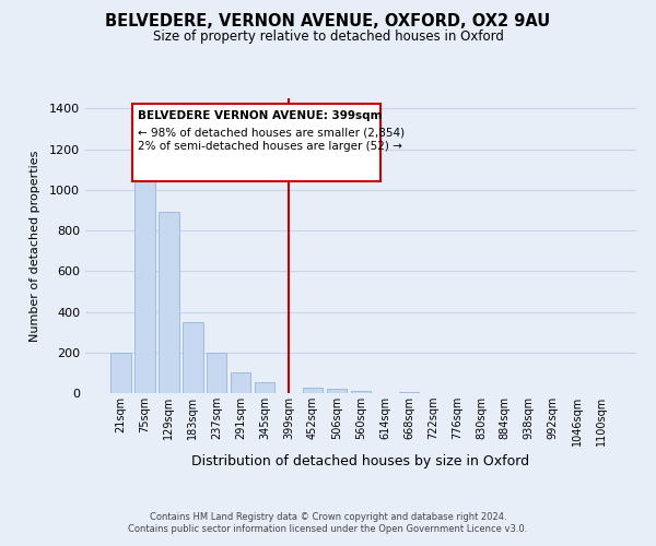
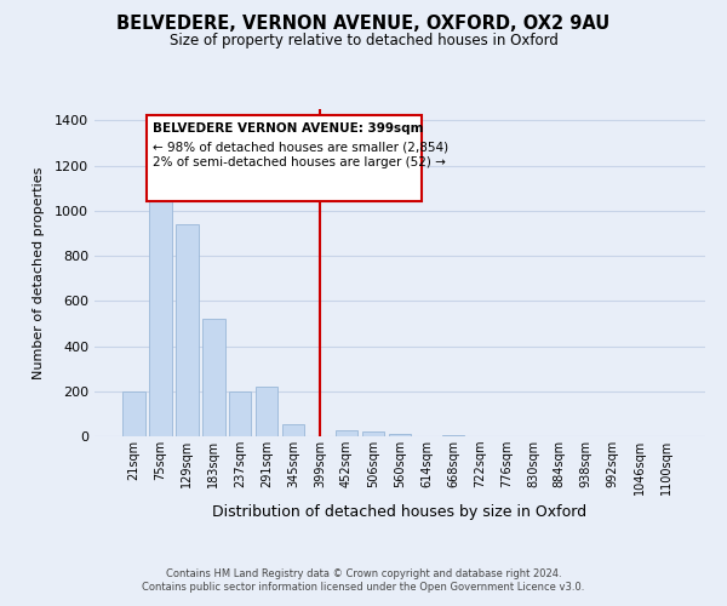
129sqm: 890 -> 940
183sqm: 350 -> 520
291sqm: 100 -> 220
